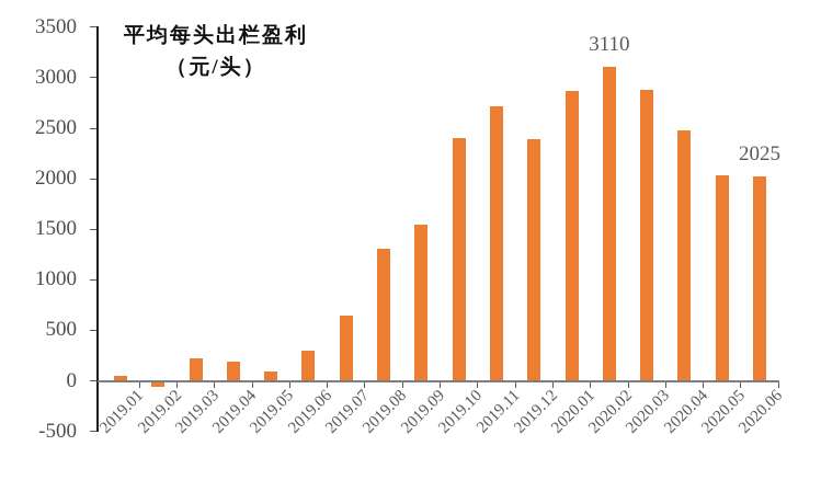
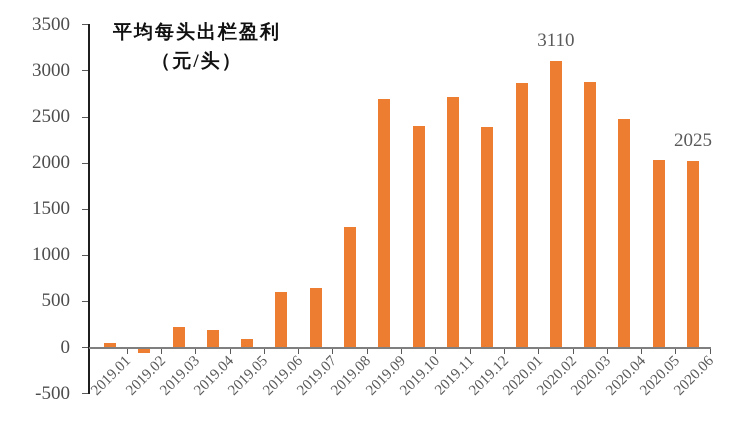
2019.06: 300 -> 600
2019.09: 1600 -> 2700
